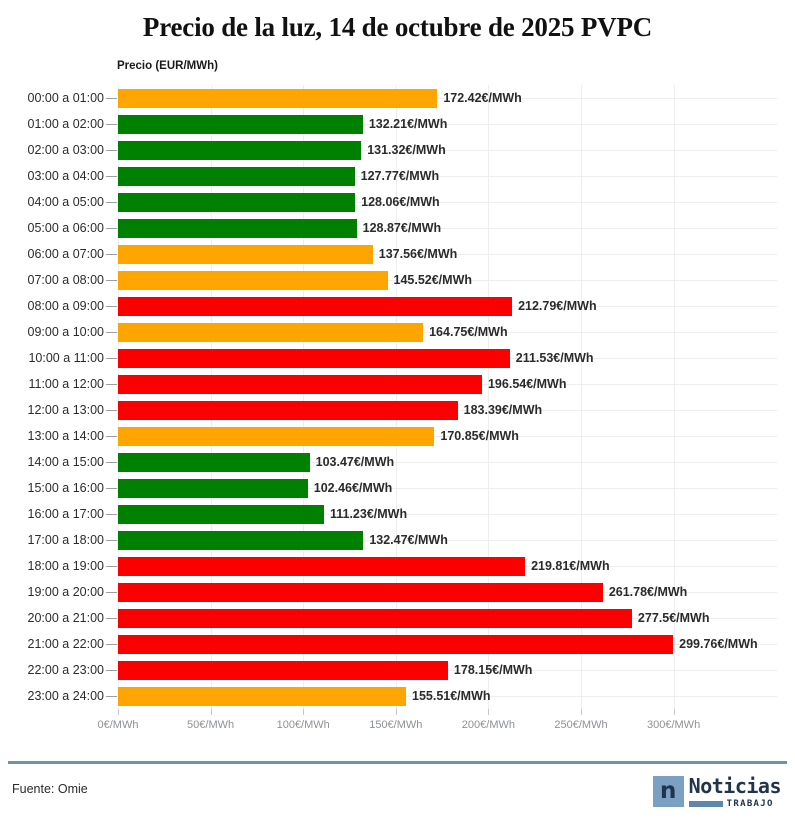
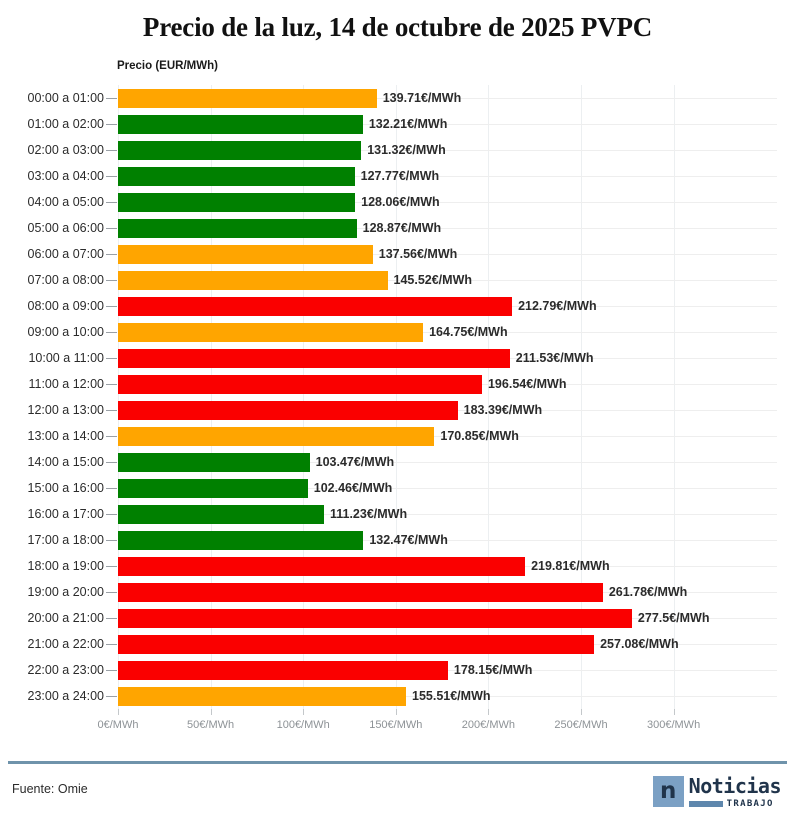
00:00 a 01:00: 172.42 -> 139.71
21:00 a 22:00: 299.76 -> 257.08
